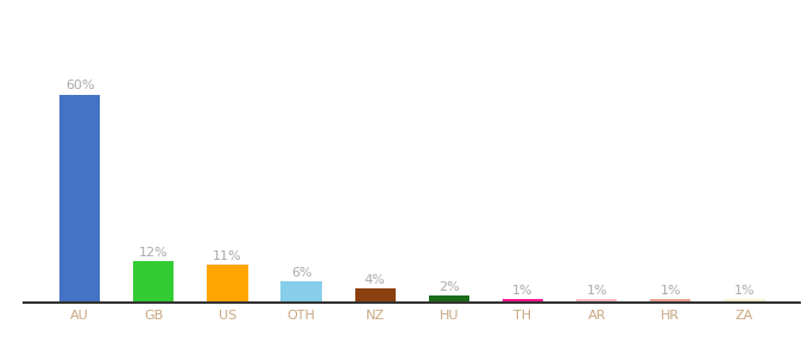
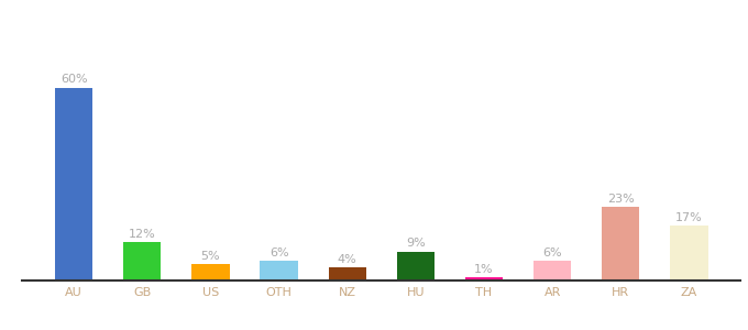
US: 11% -> 5%
HU: 2% -> 9%
AR: 1% -> 6%
HR: 1% -> 23%
ZA: 1% -> 17%
